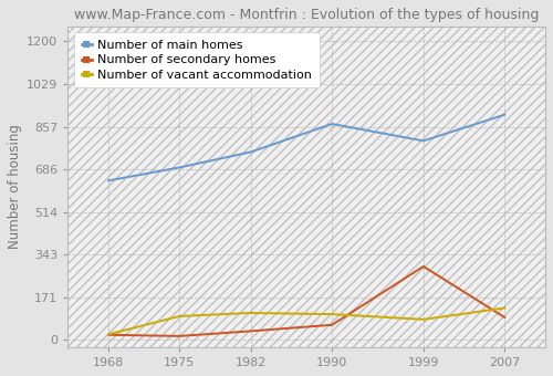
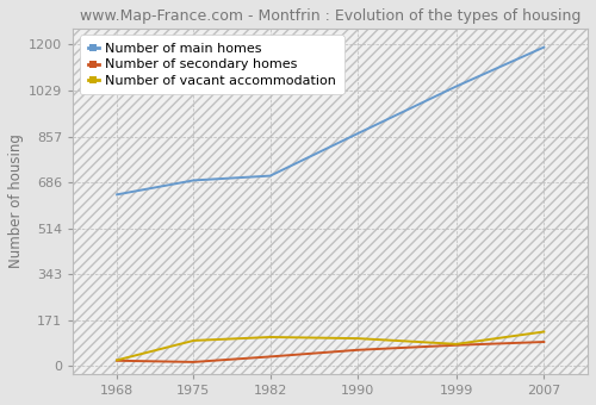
Number of main homes/1982: 755 -> 710
Number of main homes/1999: 800 -> 1044
Number of secondary homes/1999: 295 -> 78
Number of main homes/2007: 905 -> 1190
